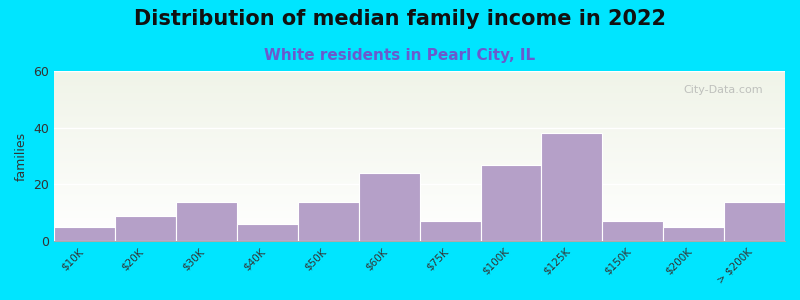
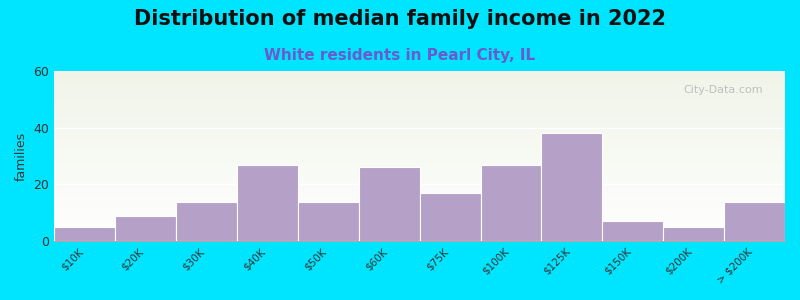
$40K: 6 -> 27
$60K: 24 -> 26
$75K: 7 -> 17
